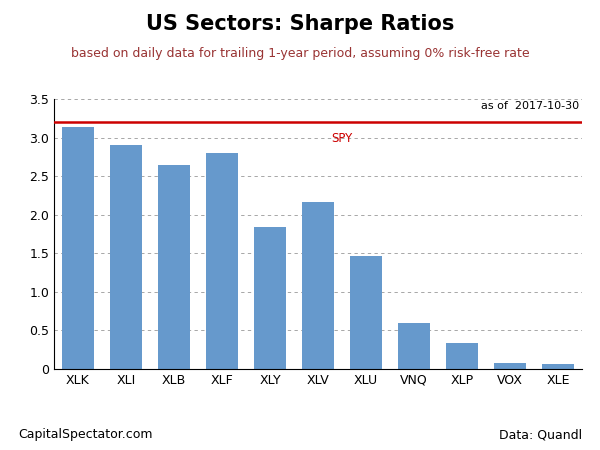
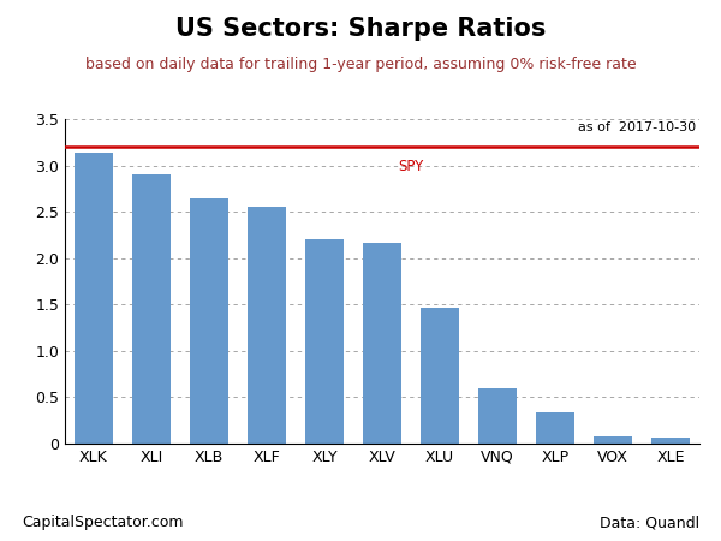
XLF: 2.80 -> 2.55
XLY: 1.84 -> 2.21
